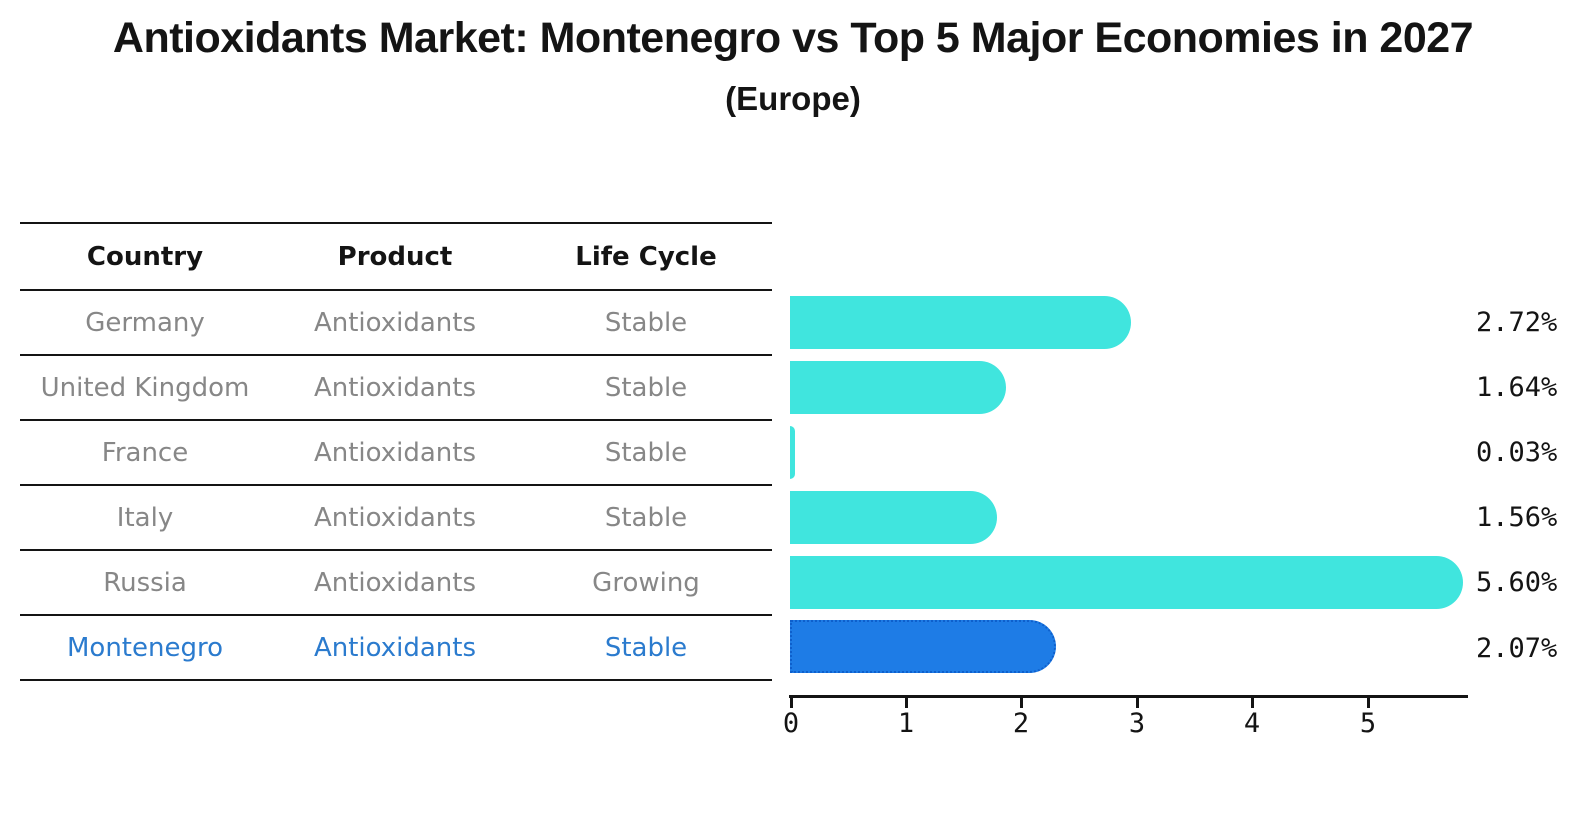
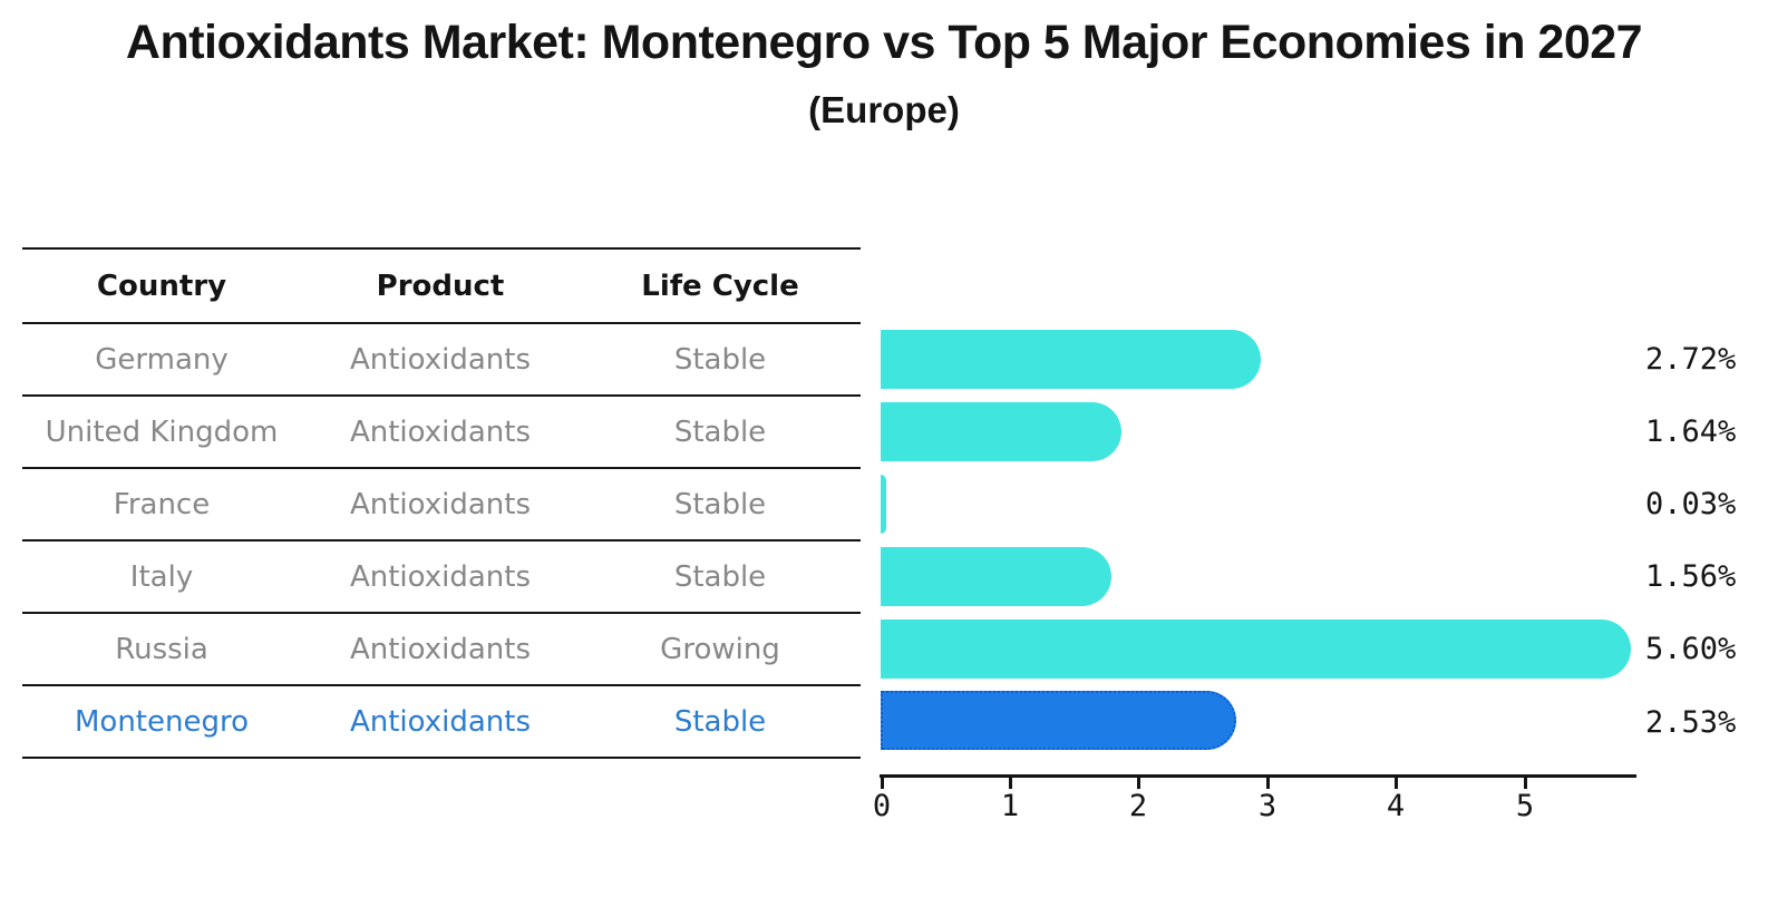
Montenegro: 2.07% -> 2.53%
